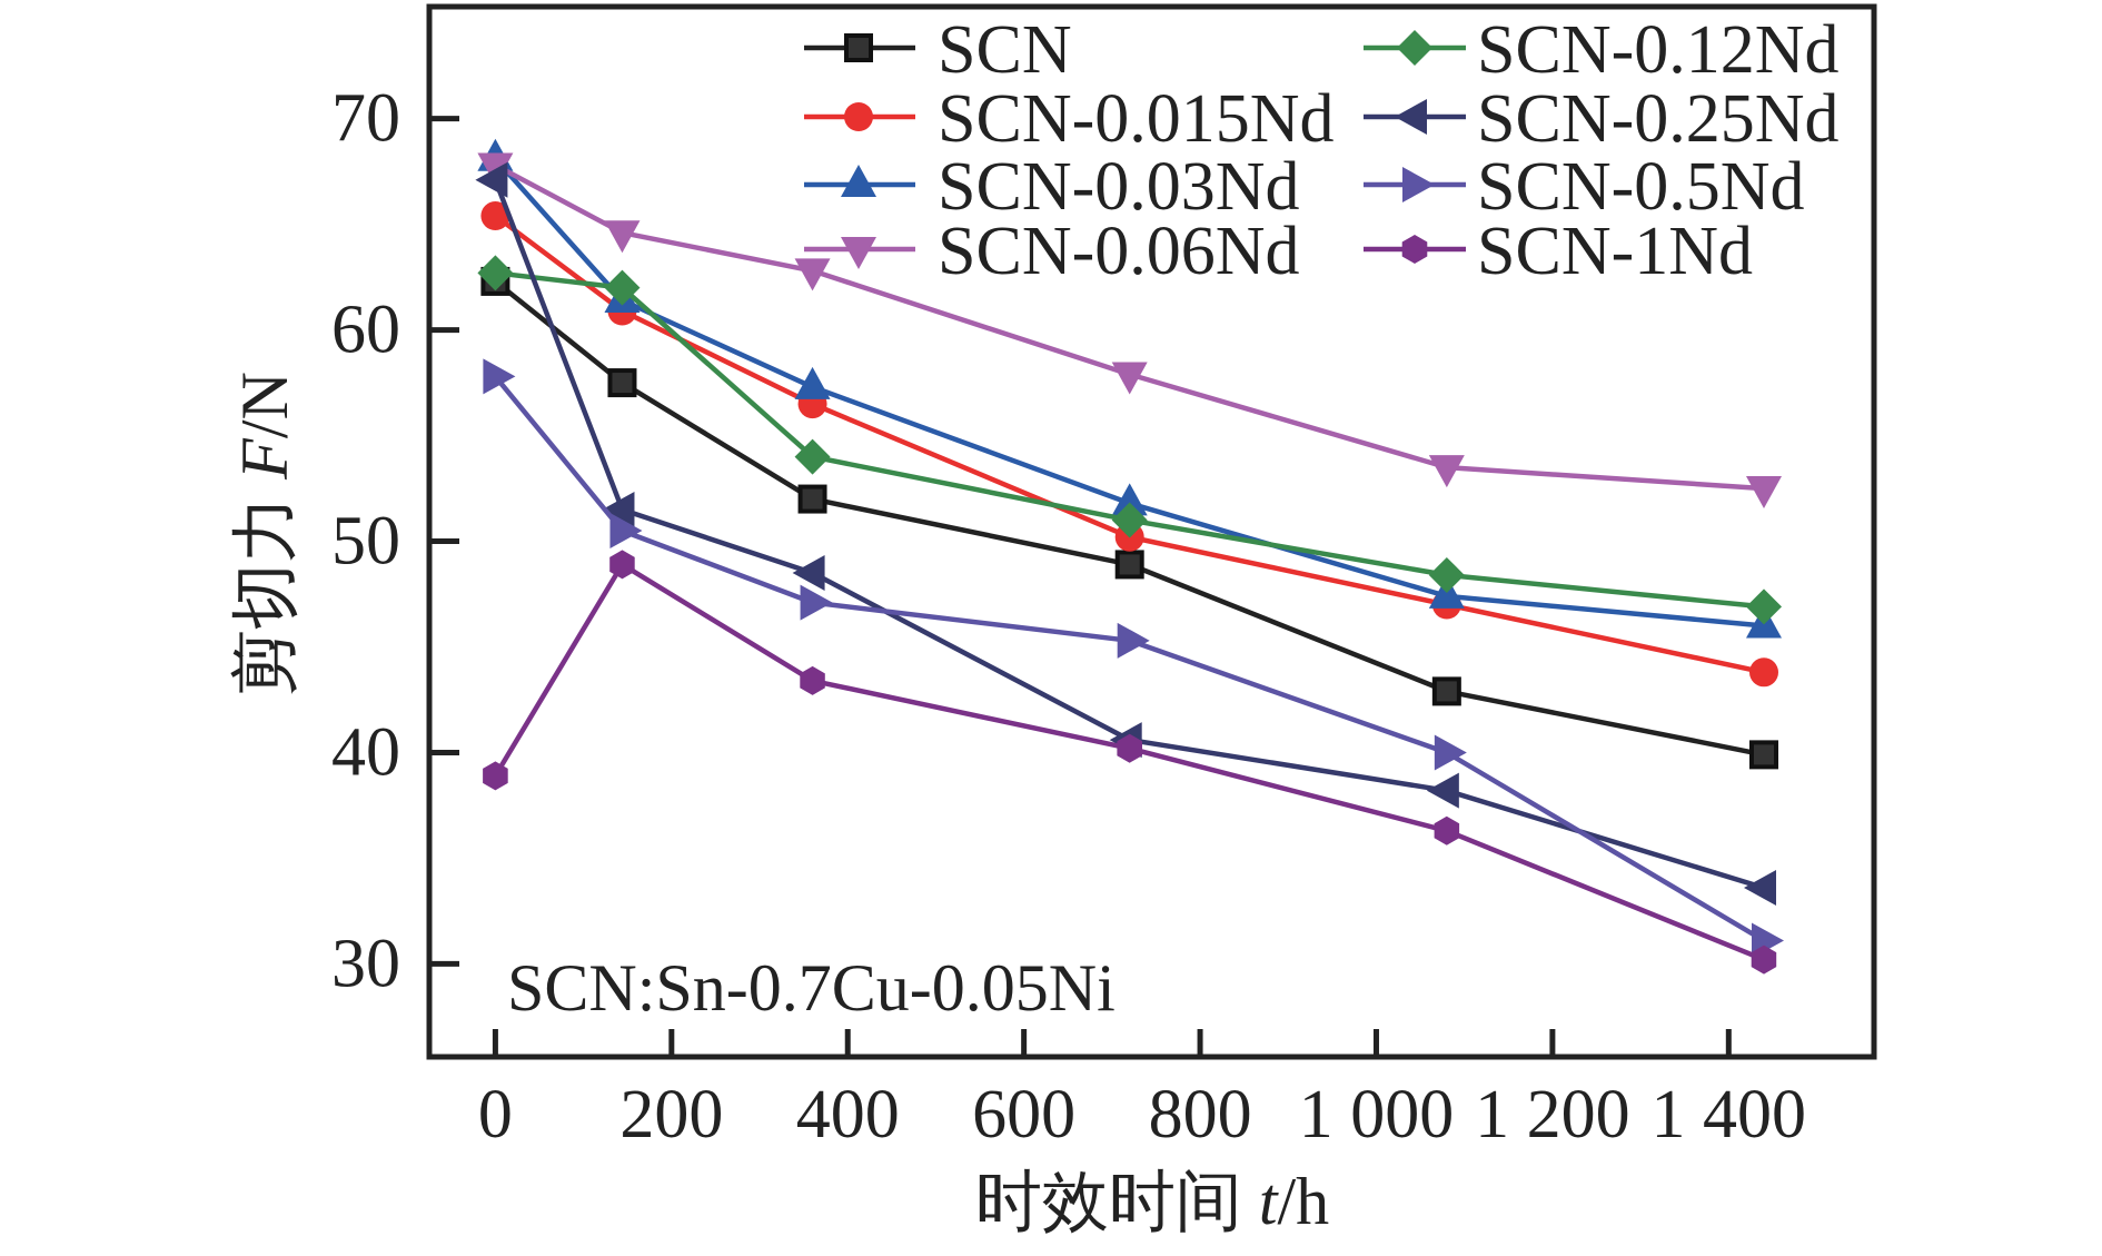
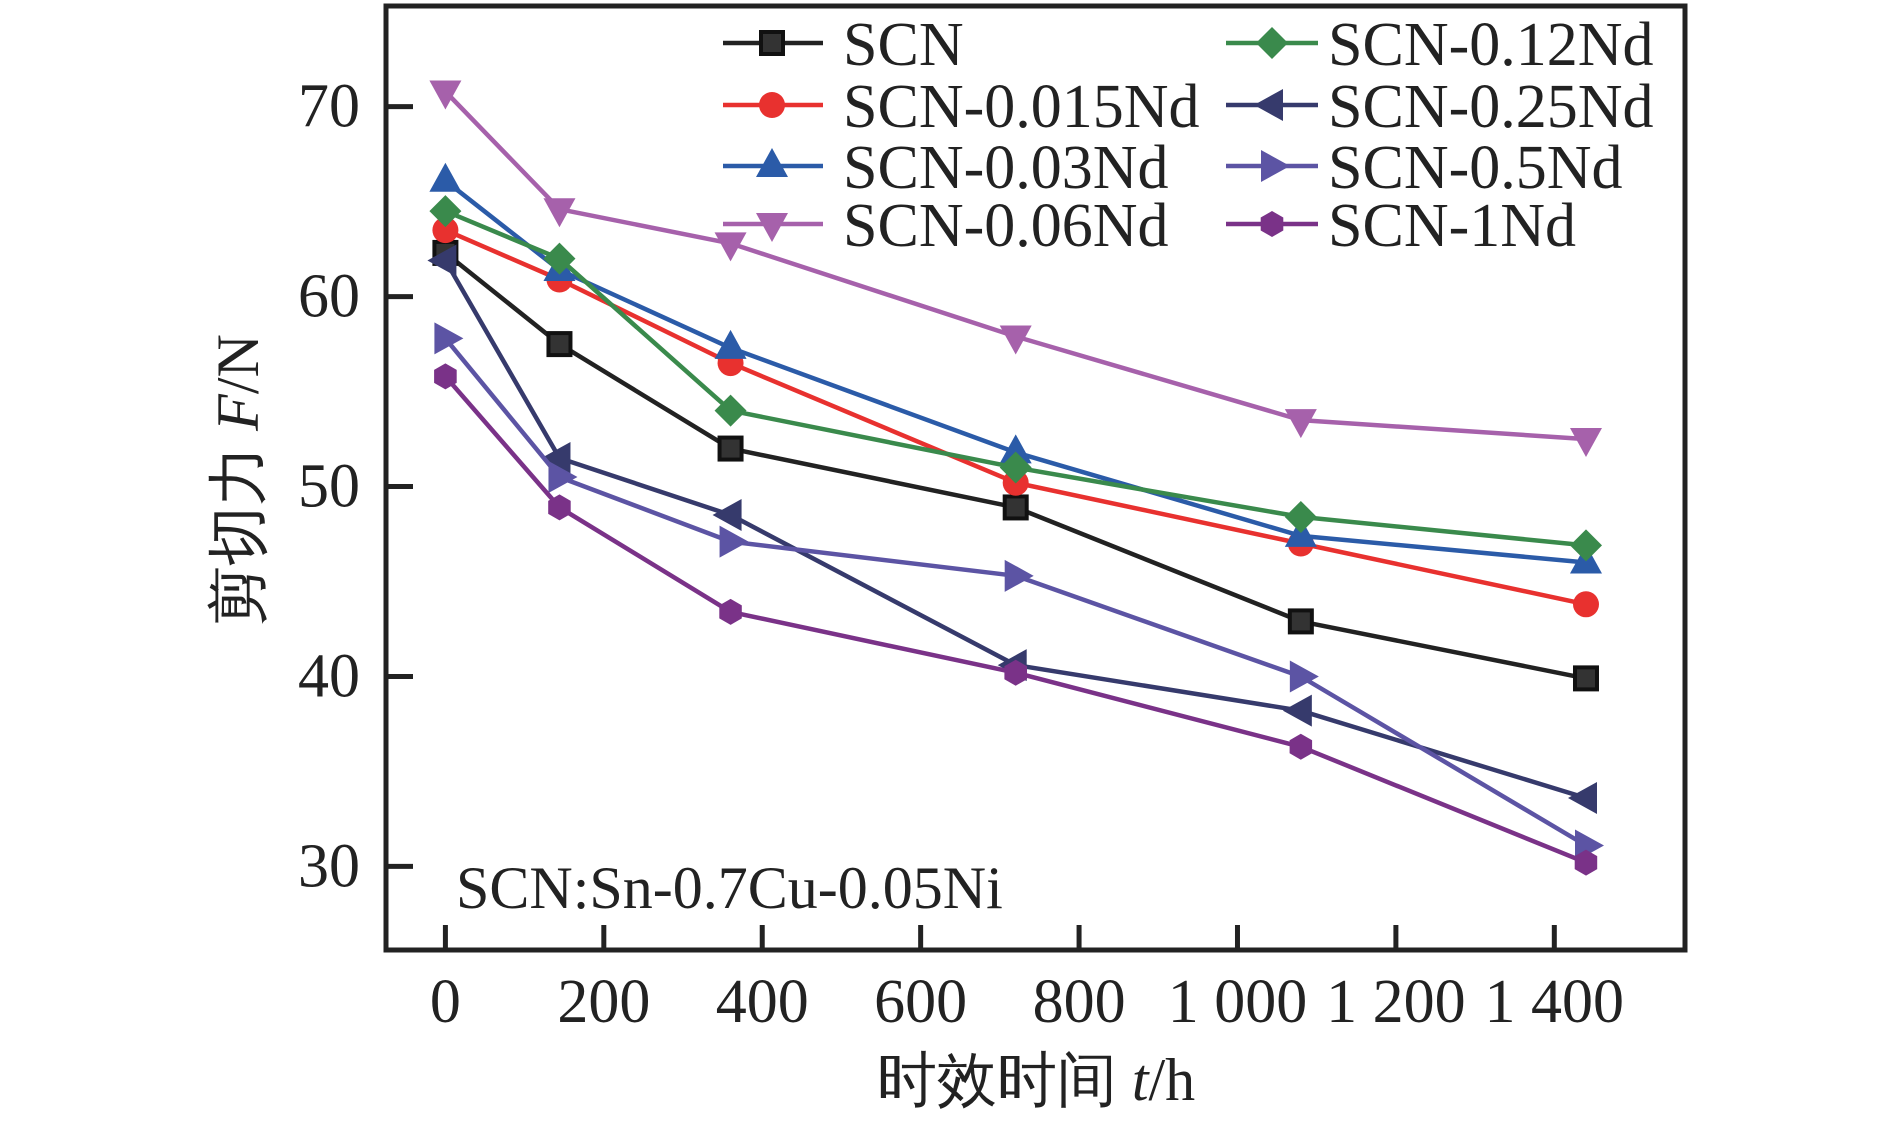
SCN-0.015Nd/0: 65.4 -> 63.5
SCN-0.03Nd/0: 68.1 -> 66.1
SCN-0.06Nd/0: 67.8 -> 70.8
SCN-0.12Nd/0: 62.7 -> 64.5
SCN-0.25Nd/0: 67.1 -> 61.9
SCN-1Nd/0: 38.9 -> 55.8
